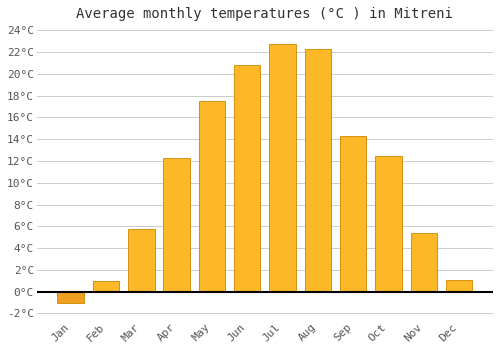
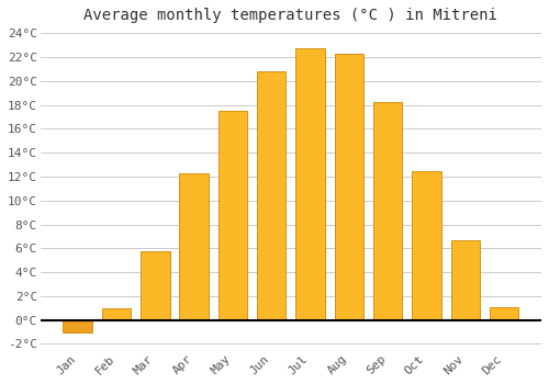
Sep: 14.3°C -> 18.2°C
Nov: 5.4°C -> 6.7°C
